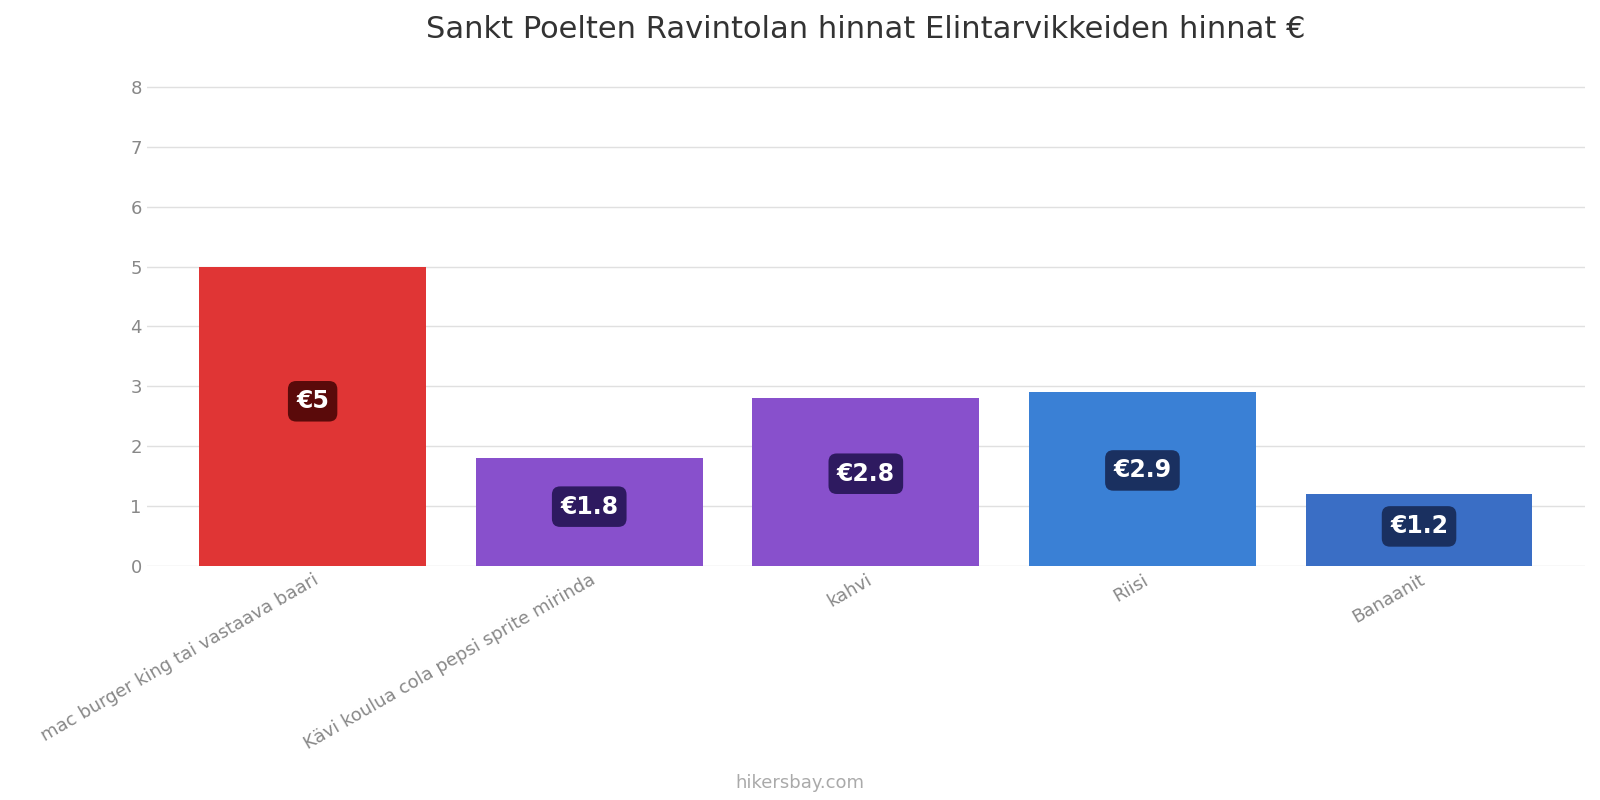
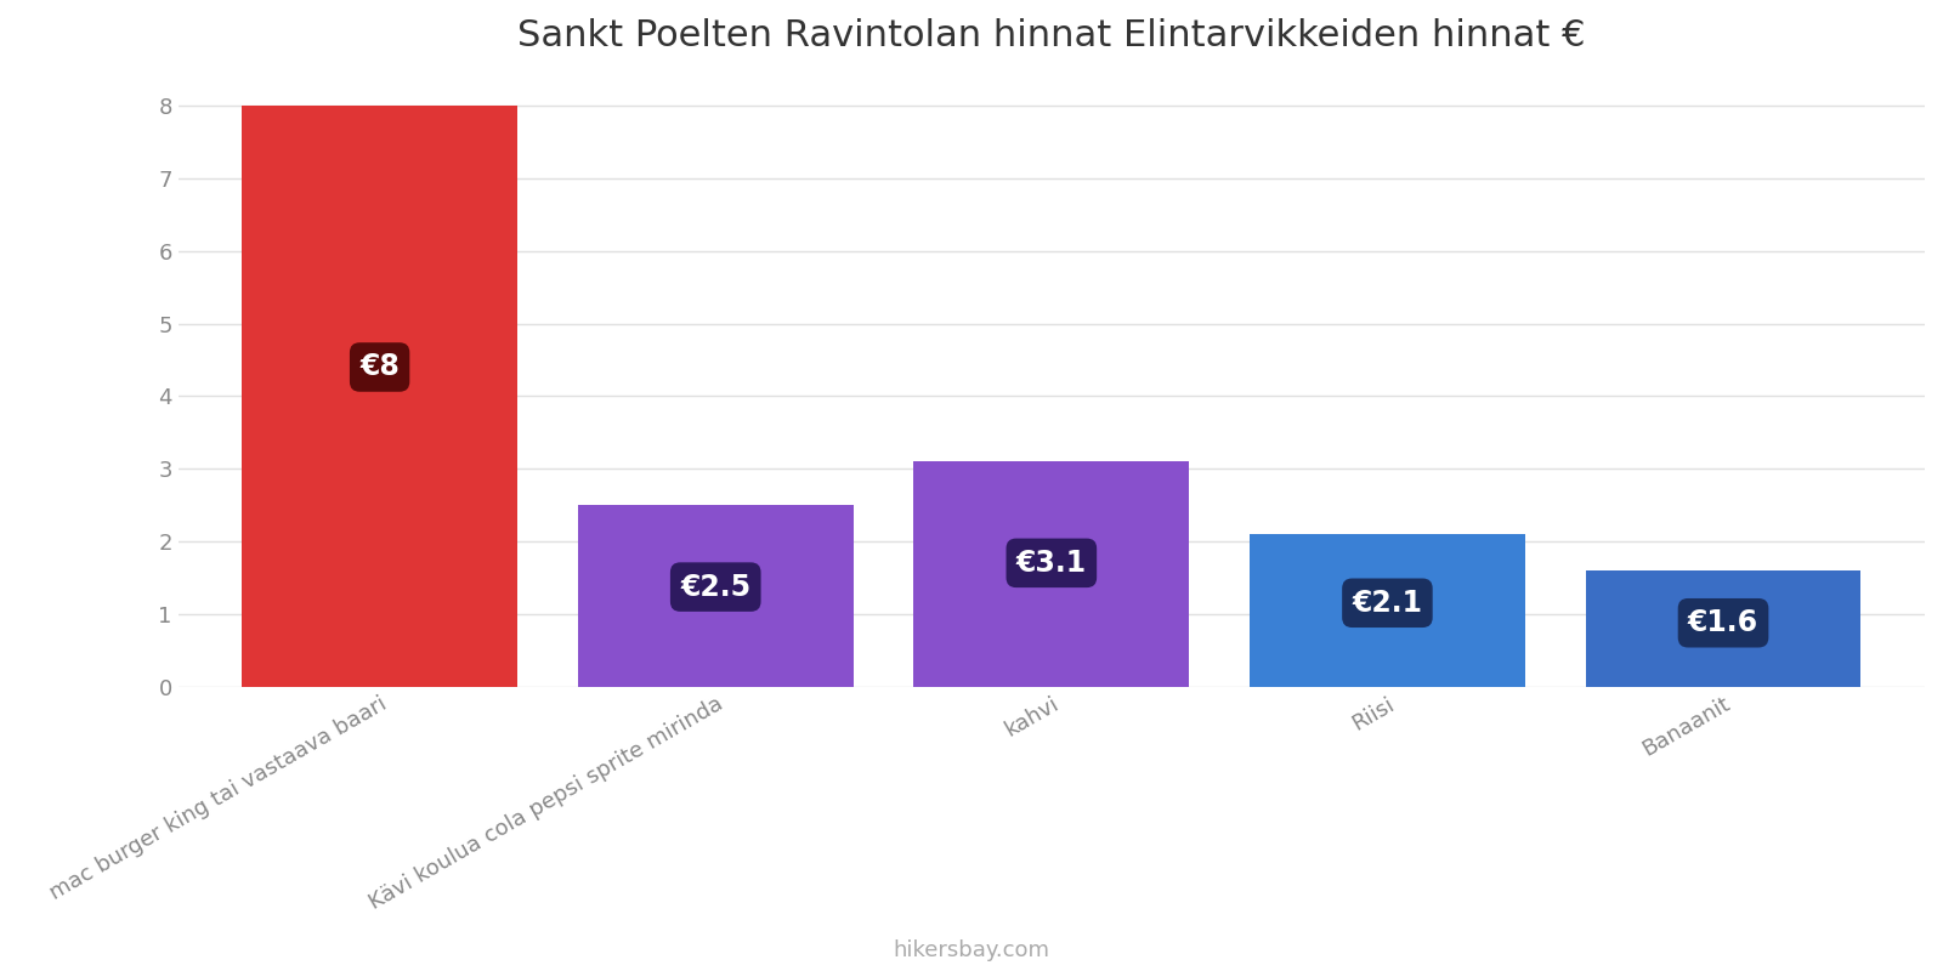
mac burger king tai vastaava baari: €5 -> €8
Kävi koulua cola pepsi sprite mirinda: €1.8 -> €2.5
kahvi: €2.8 -> €3.1
Riisi: €2.9 -> €2.1
Banaanit: €1.2 -> €1.6
